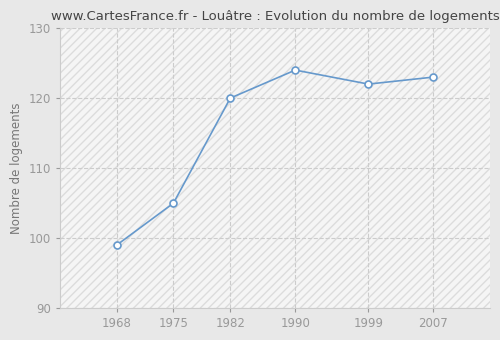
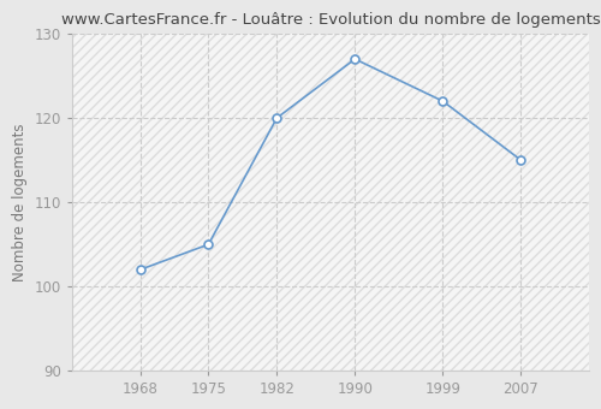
1968: 99 -> 102
1990: 124 -> 127
2007: 123 -> 115
